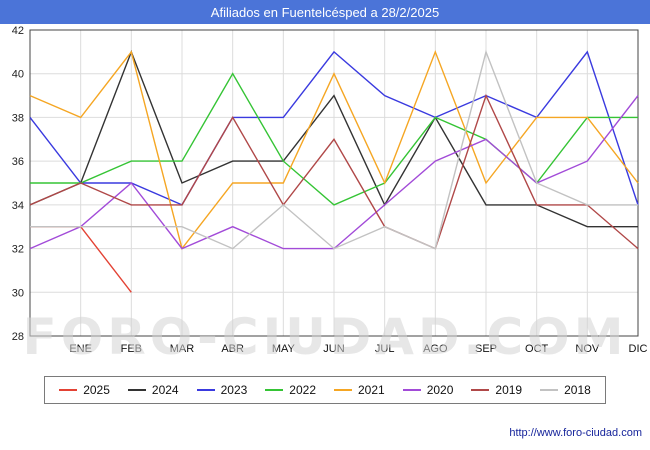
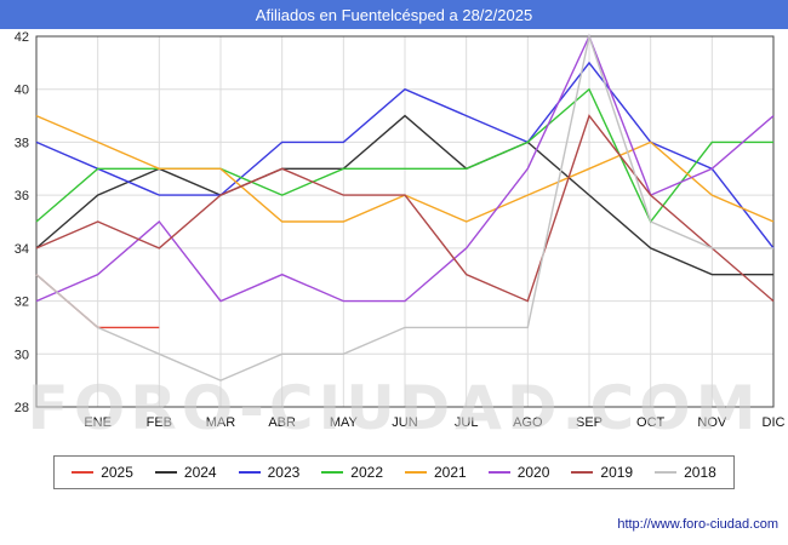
2025/ENE: 33 -> 31
2024/ENE: 35 -> 36
2023/ENE: 35 -> 37
2022/ENE: 35 -> 37
2018/ENE: 33 -> 31
2025/FEB: 30 -> 31
2024/FEB: 41 -> 37
2023/FEB: 35 -> 36
2022/FEB: 36 -> 37
2021/FEB: 41 -> 37
2018/FEB: 33 -> 30
2024/MAR: 35 -> 36
2023/MAR: 34 -> 36
2022/MAR: 36 -> 37
2021/MAR: 32 -> 37
2019/MAR: 34 -> 36
2018/MAR: 33 -> 29
2024/ABR: 36 -> 37
2022/ABR: 40 -> 36
2019/ABR: 38 -> 37
2018/ABR: 32 -> 30
2024/MAY: 36 -> 37
2022/MAY: 36 -> 37
2019/MAY: 34 -> 36
2018/MAY: 34 -> 30
2023/JUN: 41 -> 40
2022/JUN: 34 -> 37
2021/JUN: 40 -> 36
2019/JUN: 37 -> 36
2018/JUN: 32 -> 31
2024/JUL: 34 -> 37
2022/JUL: 35 -> 37
2018/JUL: 33 -> 31
2021/AGO: 41 -> 36
2020/AGO: 36 -> 37
2018/AGO: 32 -> 31
2024/SEP: 34 -> 36
2023/SEP: 39 -> 41
2022/SEP: 37 -> 40
2021/SEP: 35 -> 37
2020/SEP: 37 -> 42
2018/SEP: 41 -> 42
2020/OCT: 35 -> 36
2019/OCT: 34 -> 36
2023/NOV: 41 -> 37
2021/NOV: 38 -> 36
2020/NOV: 36 -> 37
